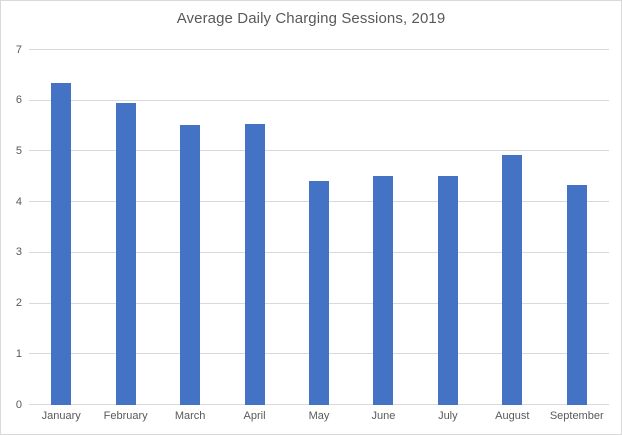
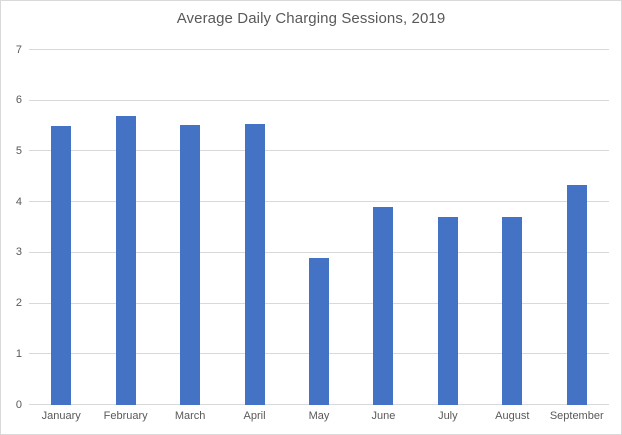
January: 6.3 -> 5.5
February: 6.0 -> 5.7
May: 4.4 -> 2.9
June: 4.5 -> 3.9
July: 4.5 -> 3.7
August: 4.9 -> 3.7
